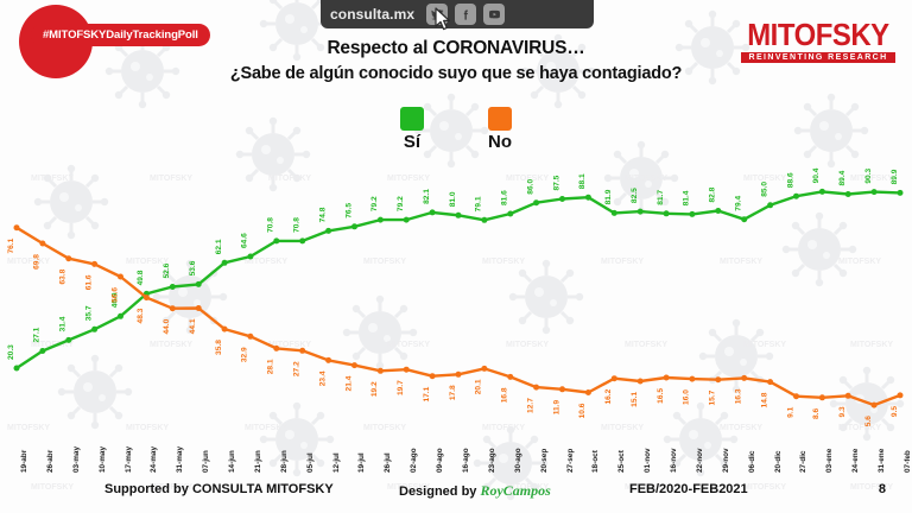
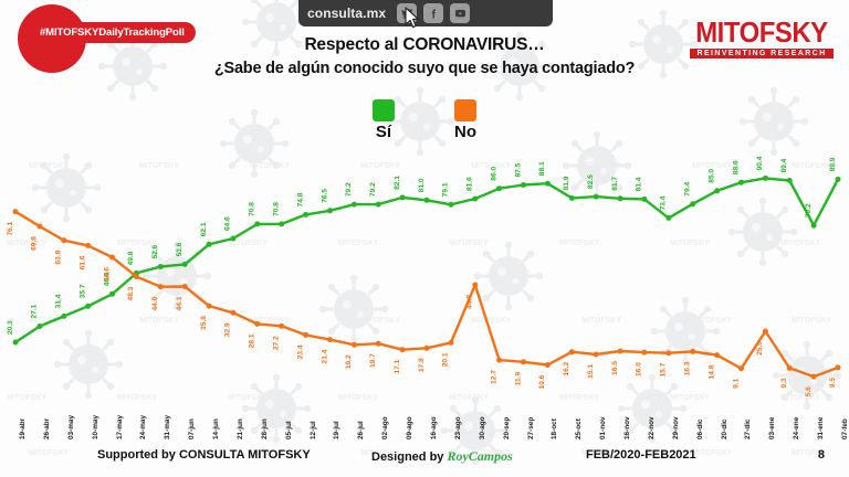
No/30-ago: 16.8 -> 44.8
Sí/29-nov: 82.8 -> 73.4
No/03-ene: 8.6 -> 25.0
Sí/31-ene: 90.3 -> 70.2
